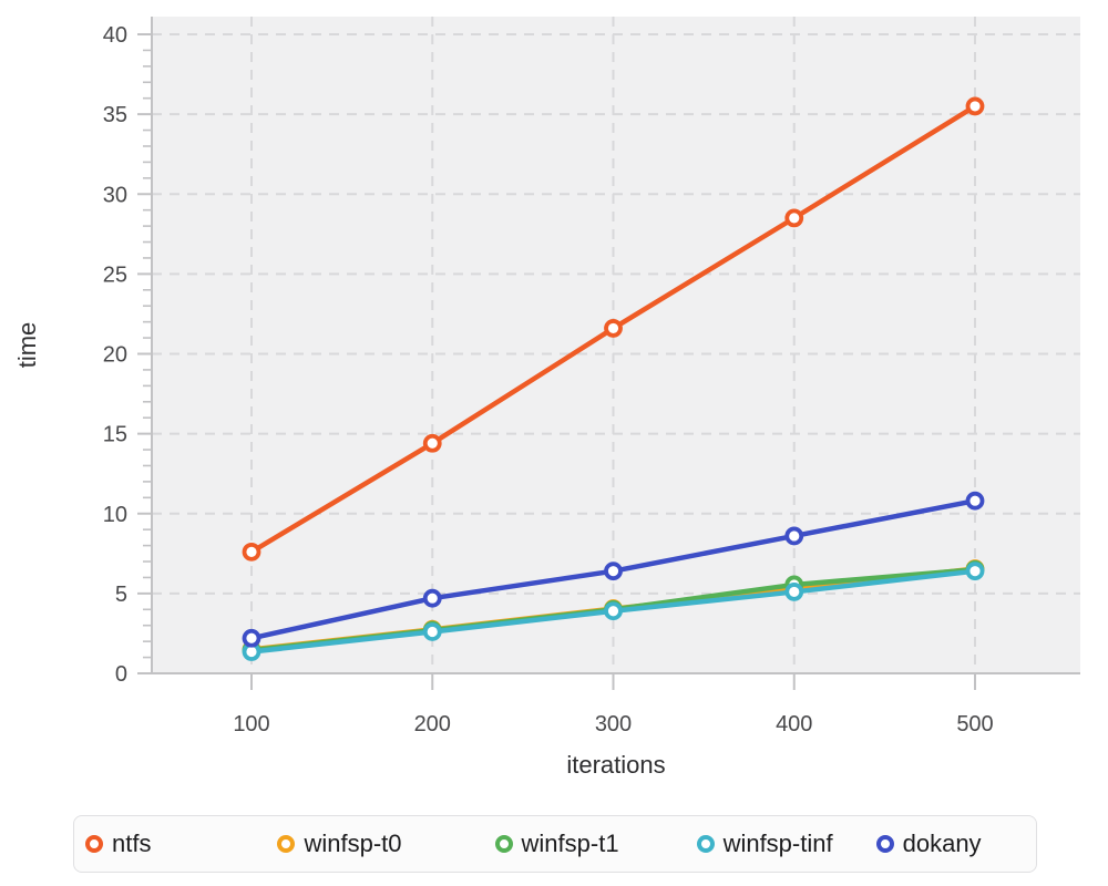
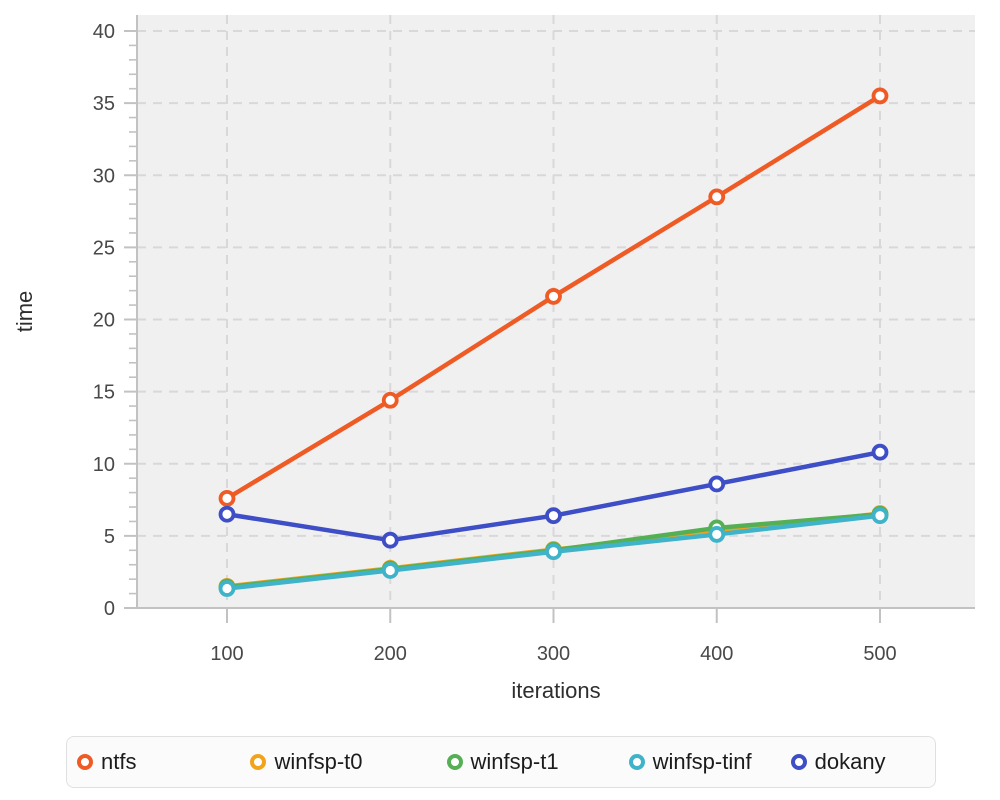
dokany/100: 2.2 -> 6.5
